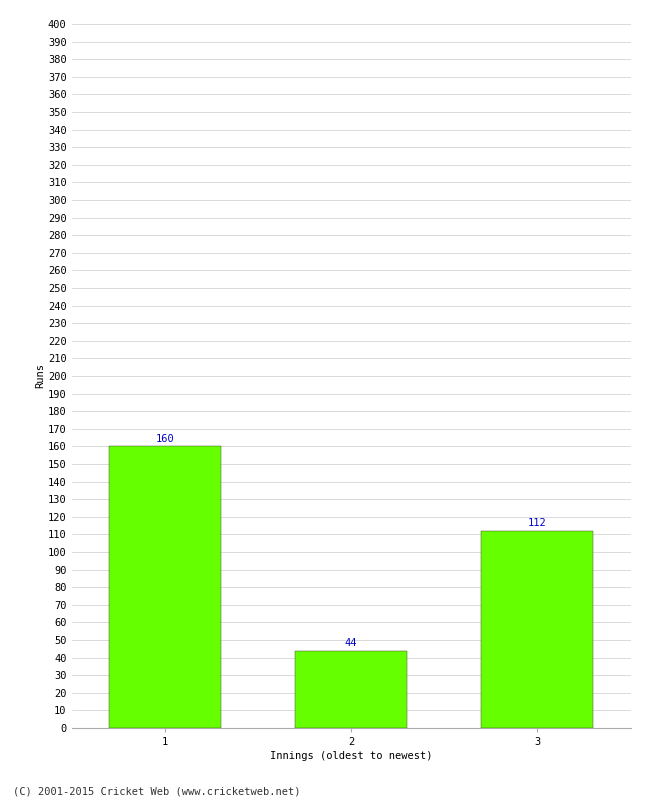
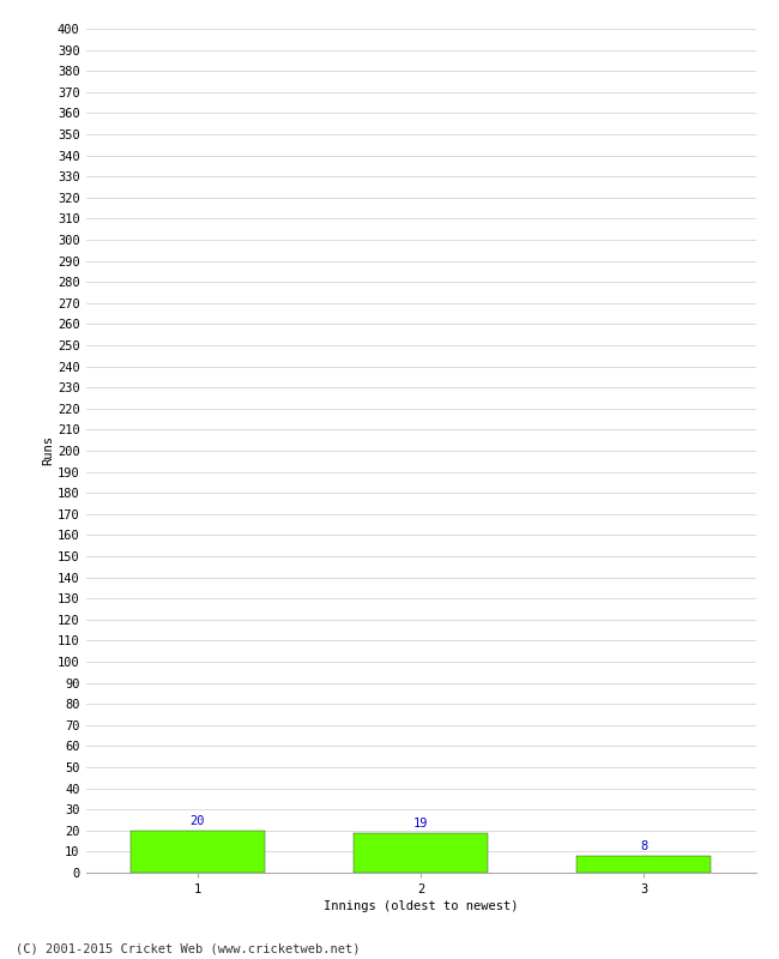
1: 160 -> 20
2: 44 -> 19
3: 112 -> 8
